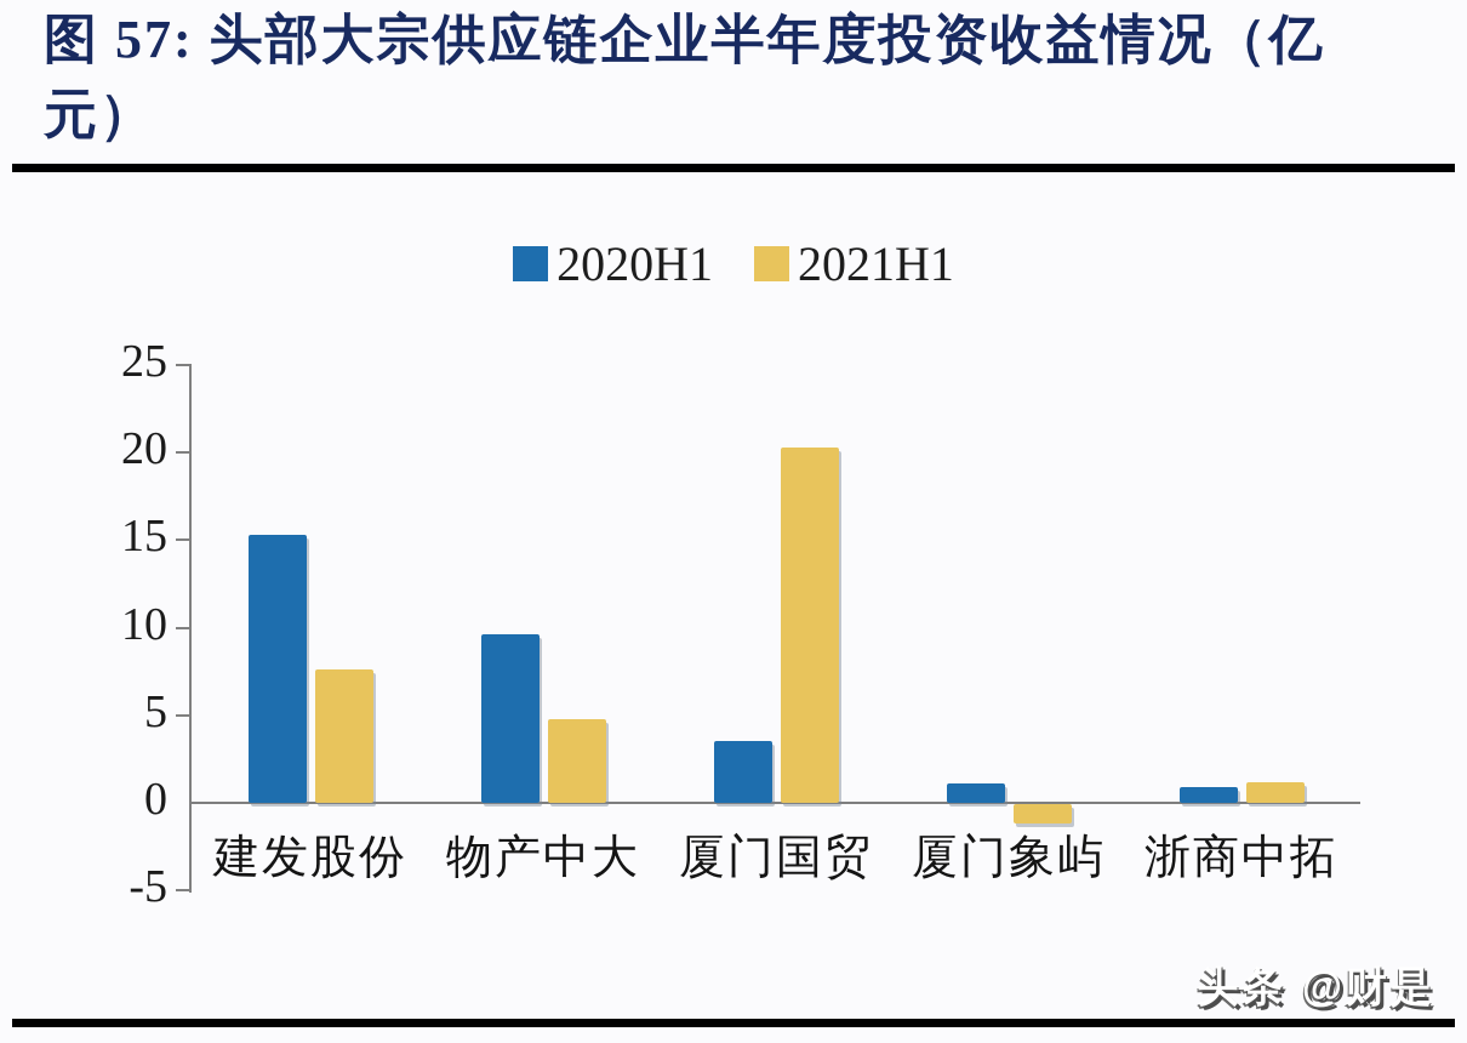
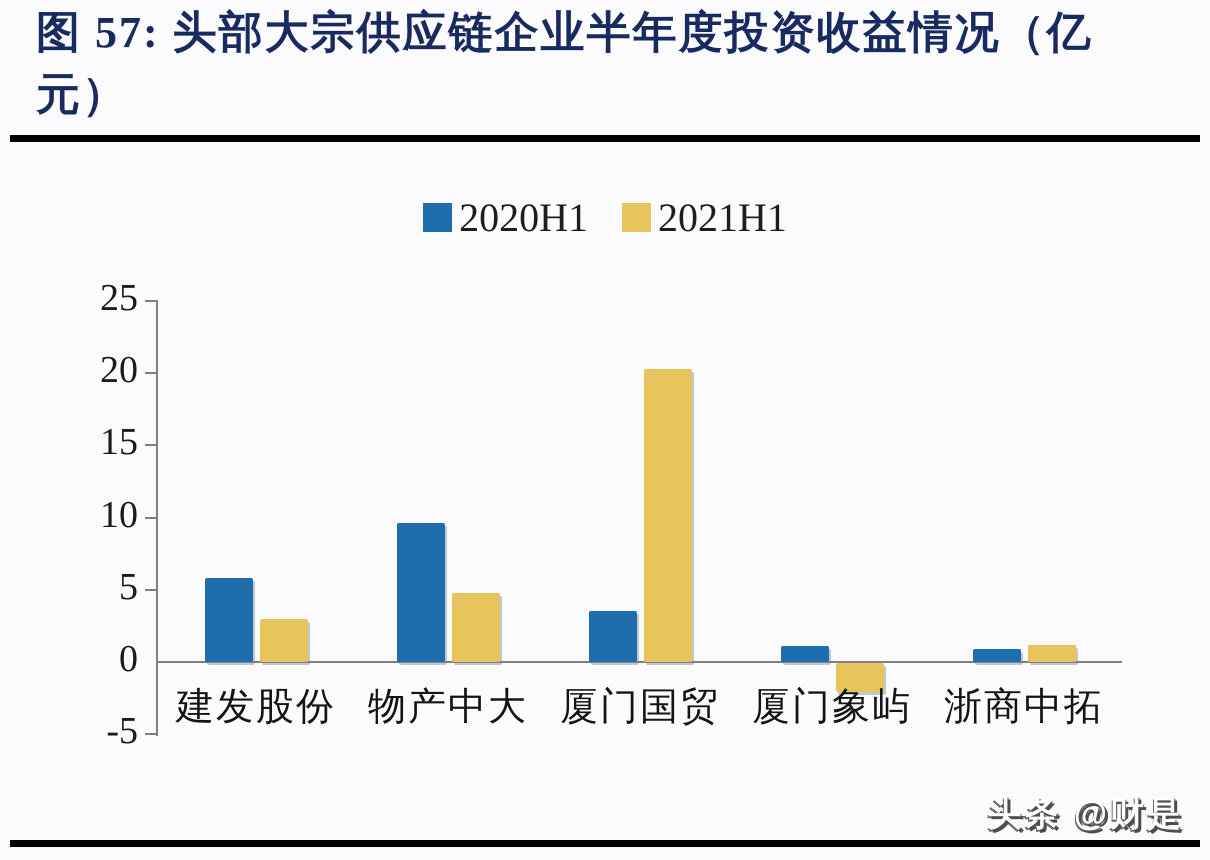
2020H1/建发股份: 15.3 -> 5.8
2021H1/建发股份: 7.6 -> 3.0
2021H1/厦门象屿: -1.1 -> -2.0
